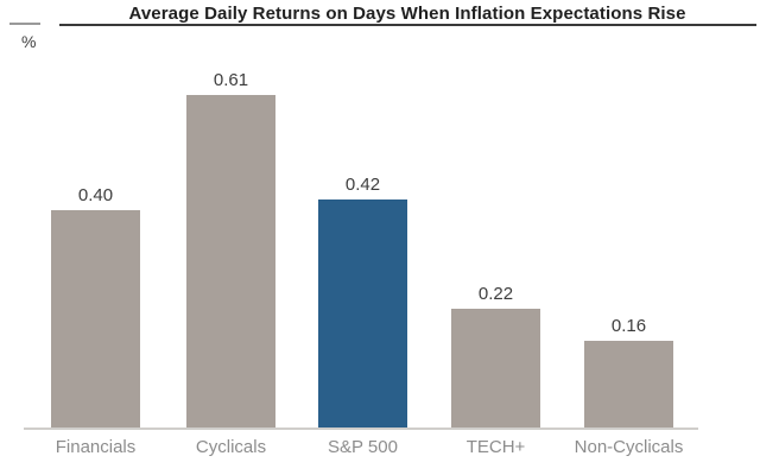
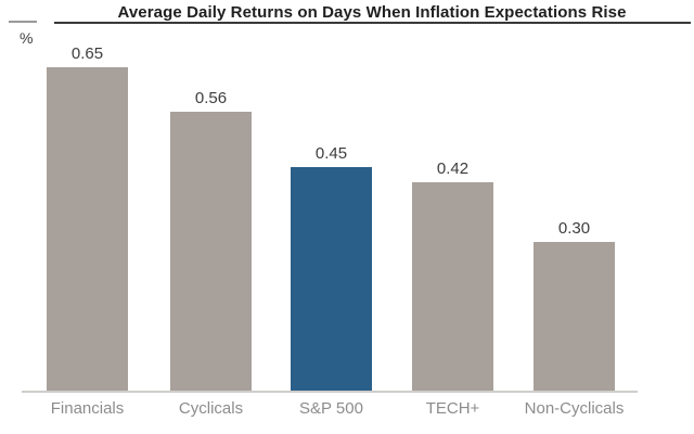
Financials: 0.40 -> 0.65
Cyclicals: 0.61 -> 0.56
S&P 500: 0.42 -> 0.45
TECH+: 0.22 -> 0.42
Non-Cyclicals: 0.16 -> 0.30
